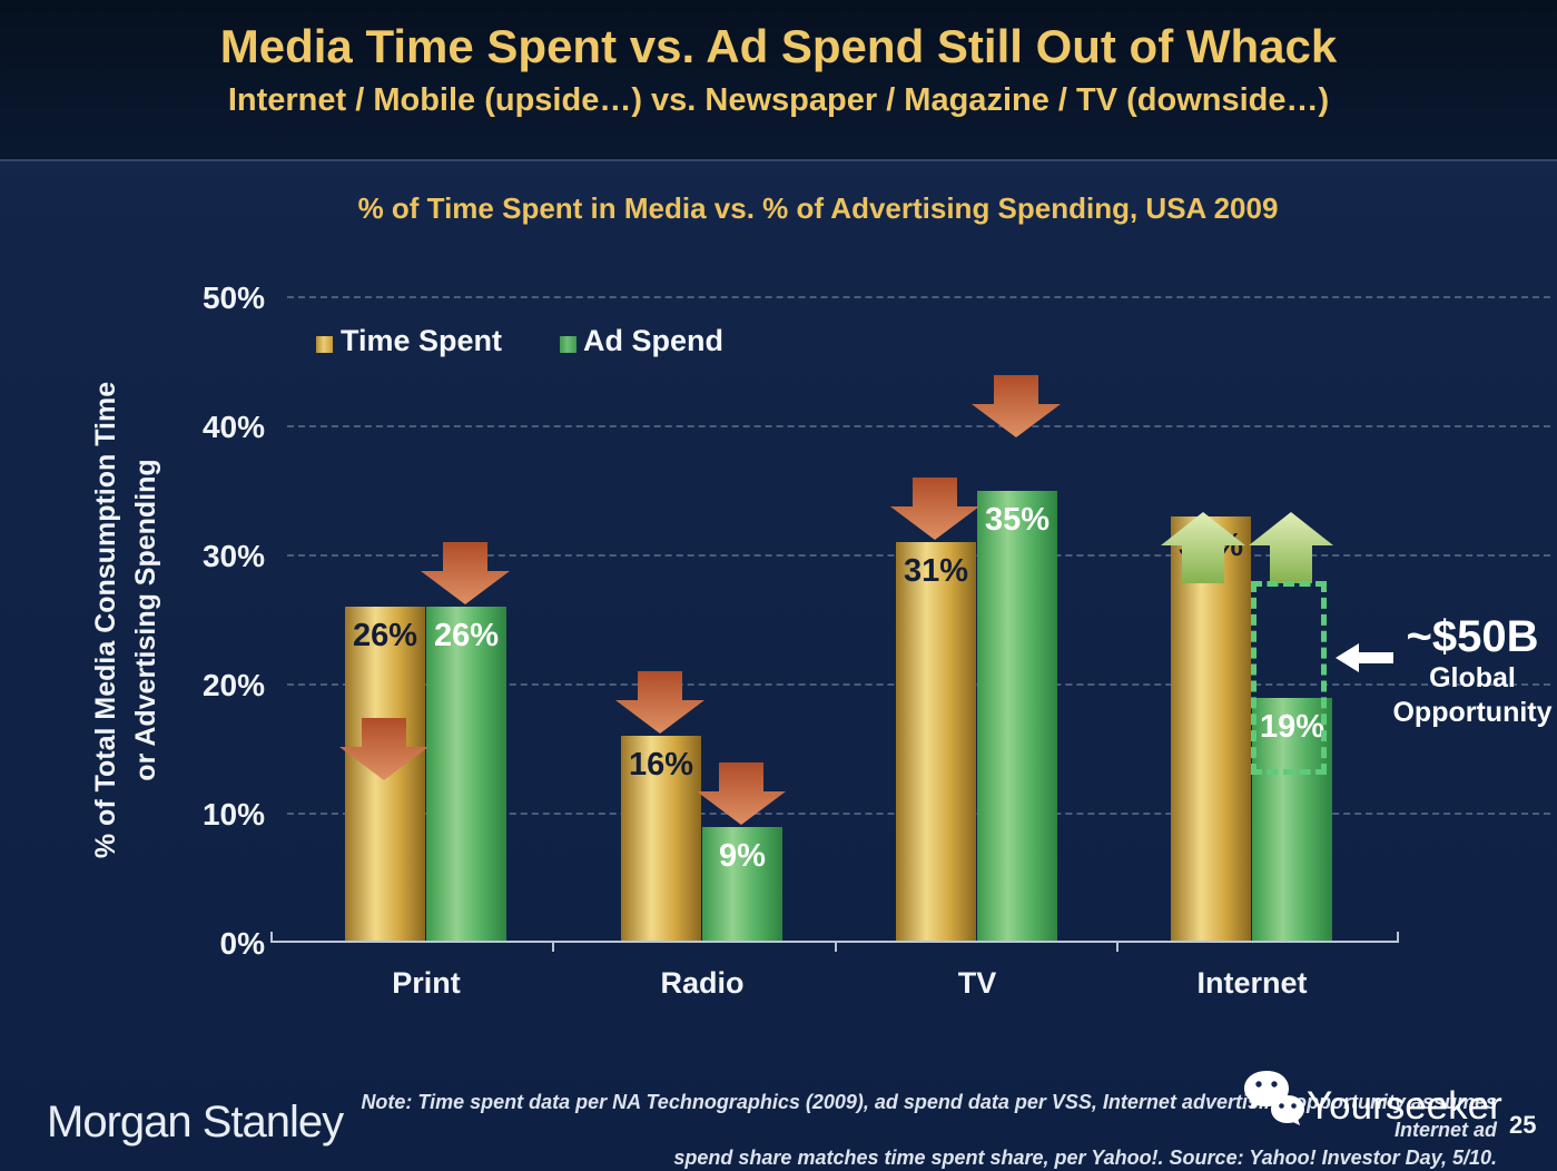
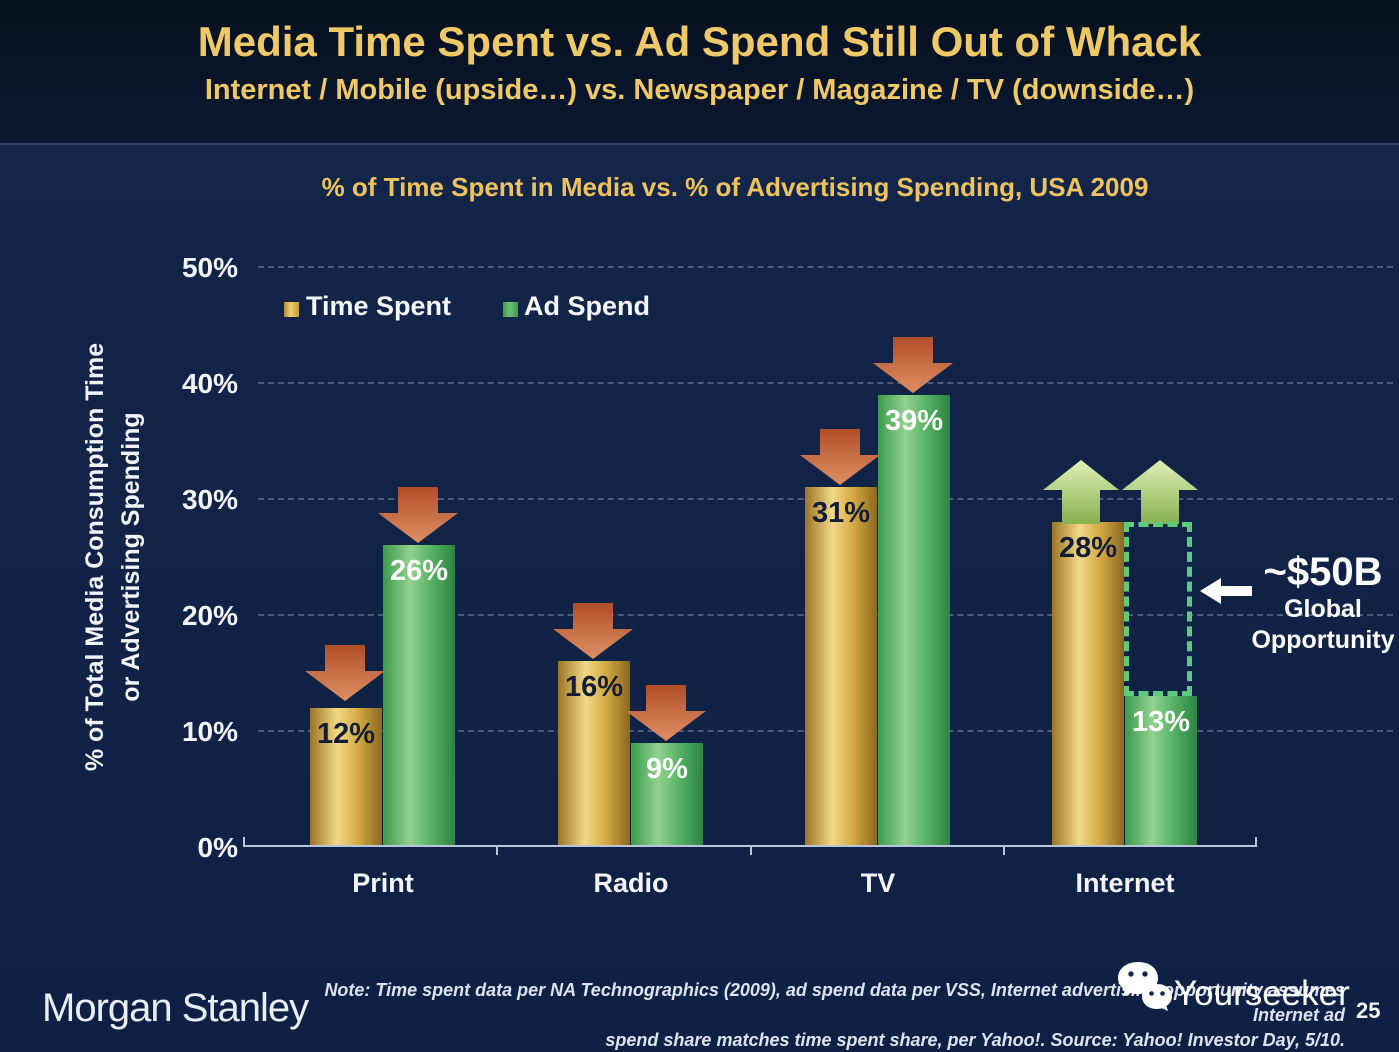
Time Spent/Print: 26% -> 12%
Ad Spend/TV: 35% -> 39%
Time Spent/Internet: 33% -> 28%
Ad Spend/Internet: 19% -> 13%
